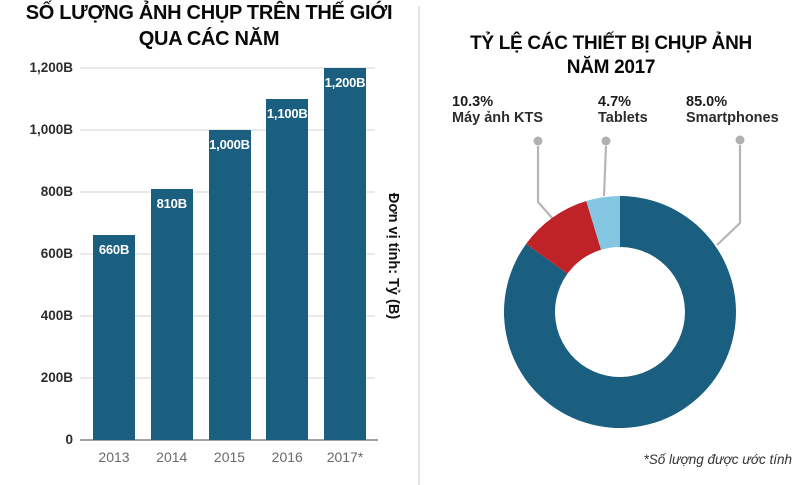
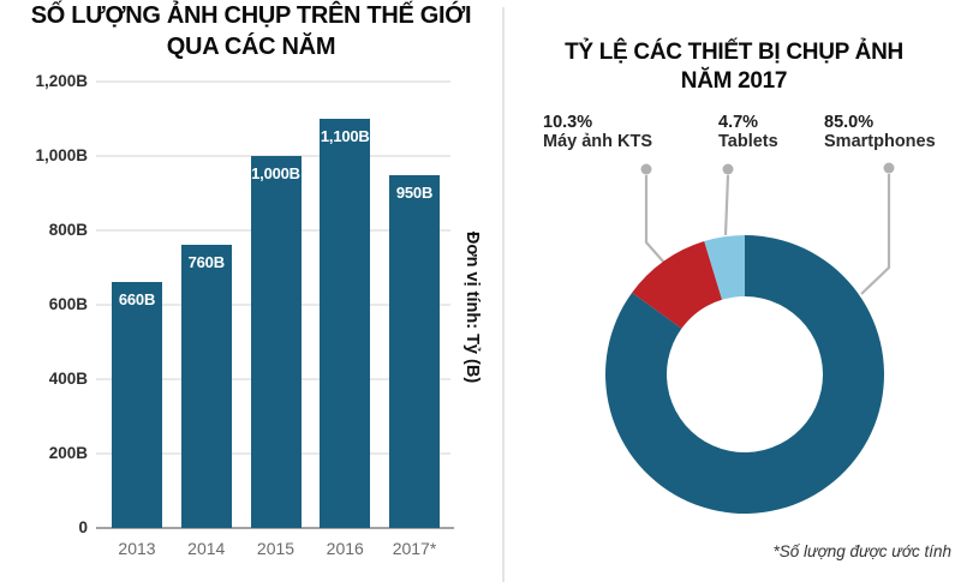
SỐ LƯỢNG ẢNH CHỤP TRÊN THẾ GIỚI QUA CÁC NĂM/2014: 810B -> 760B
SỐ LƯỢNG ẢNH CHỤP TRÊN THẾ GIỚI QUA CÁC NĂM/2017*: 1,200B -> 950B
